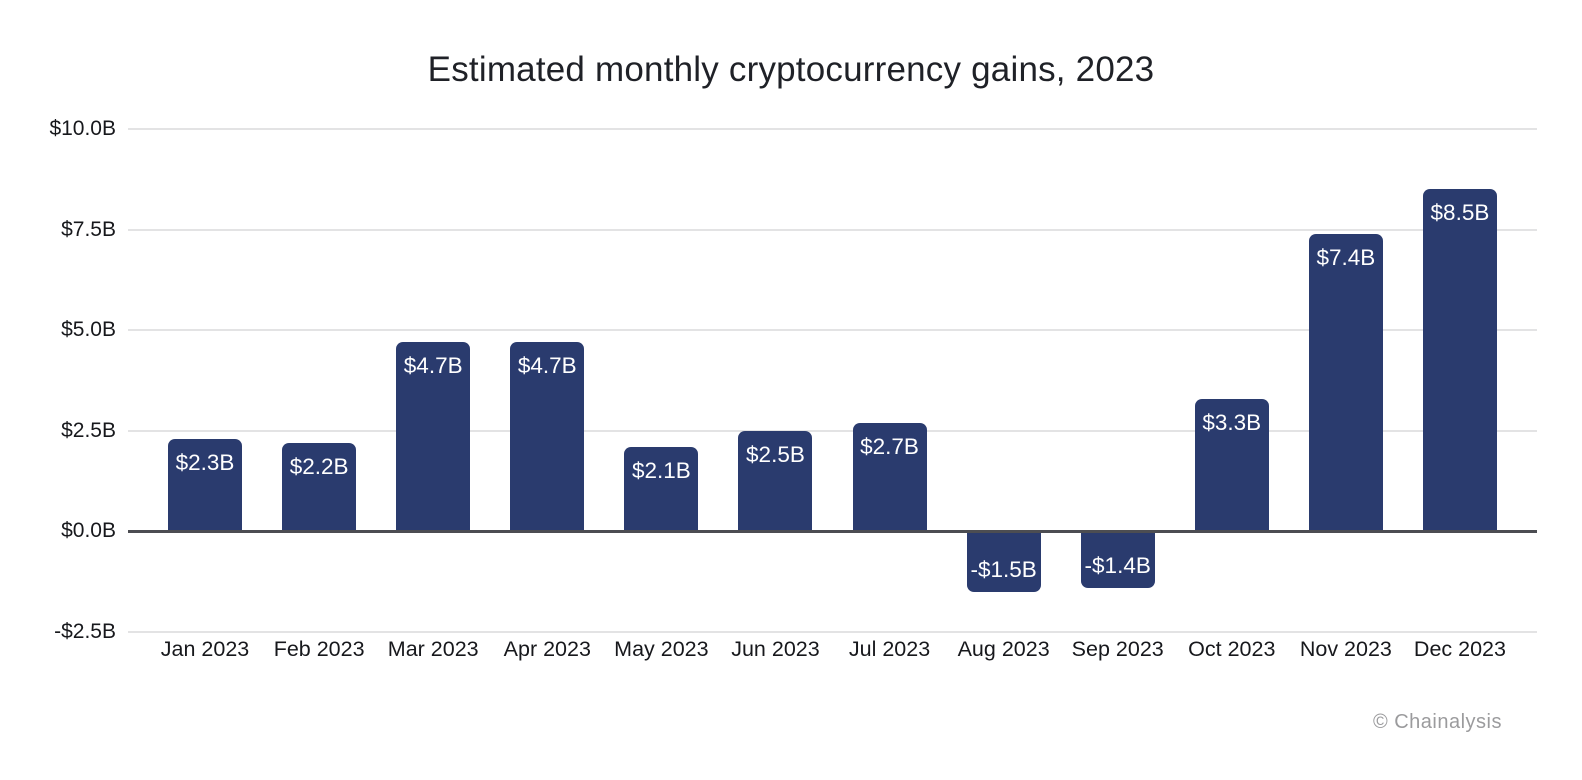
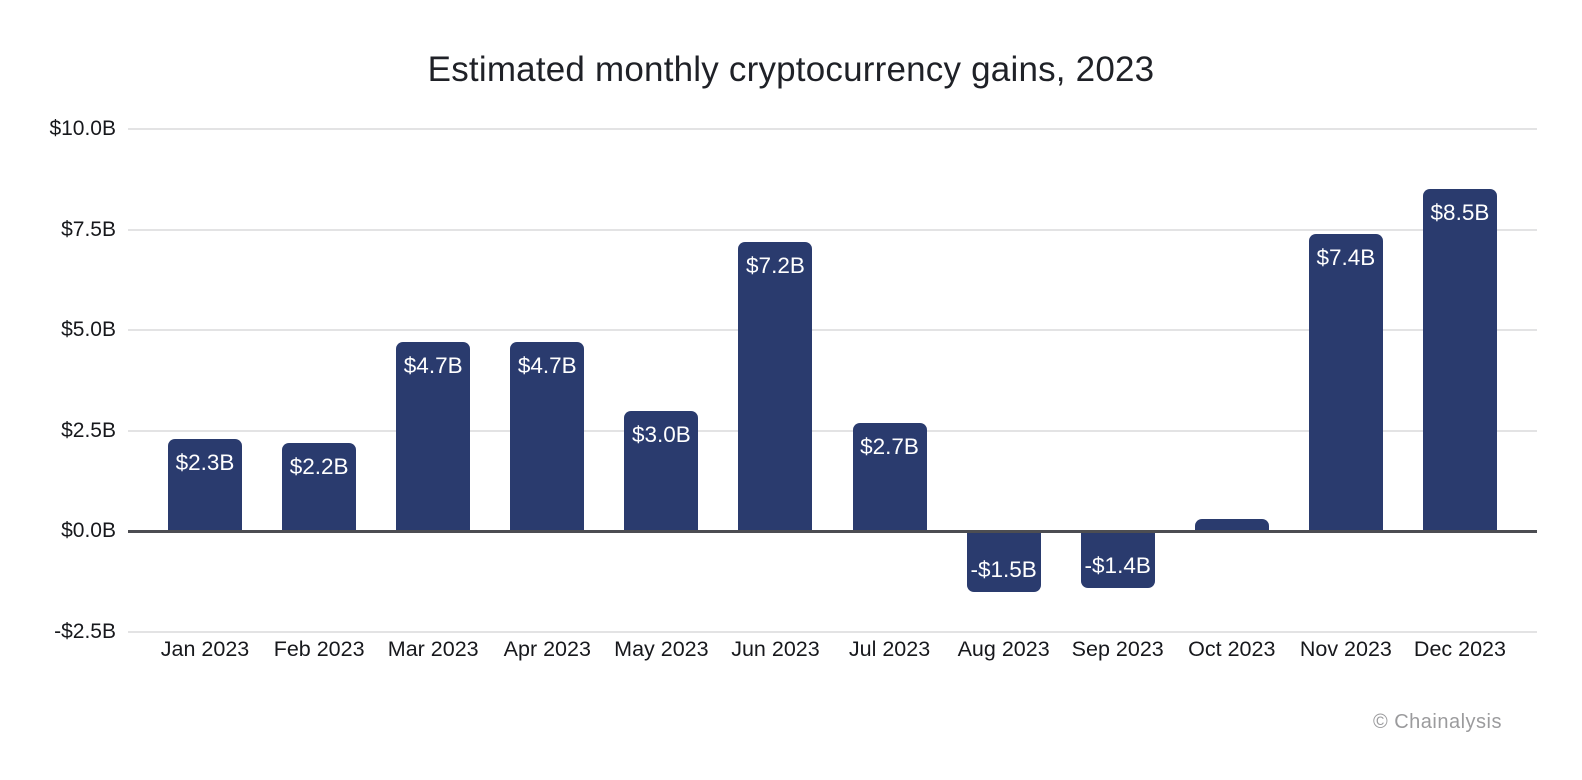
May 2023: $2.1B -> $3.0B
Jun 2023: $2.5B -> $7.2B
Oct 2023: $3.3B -> $0.3B
